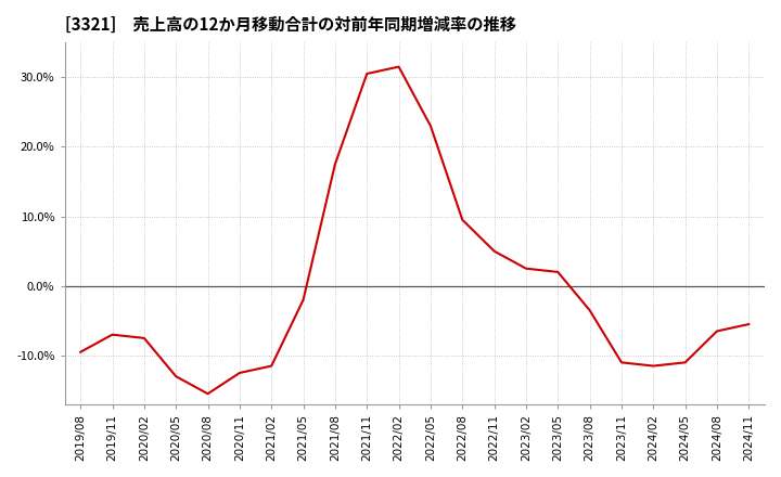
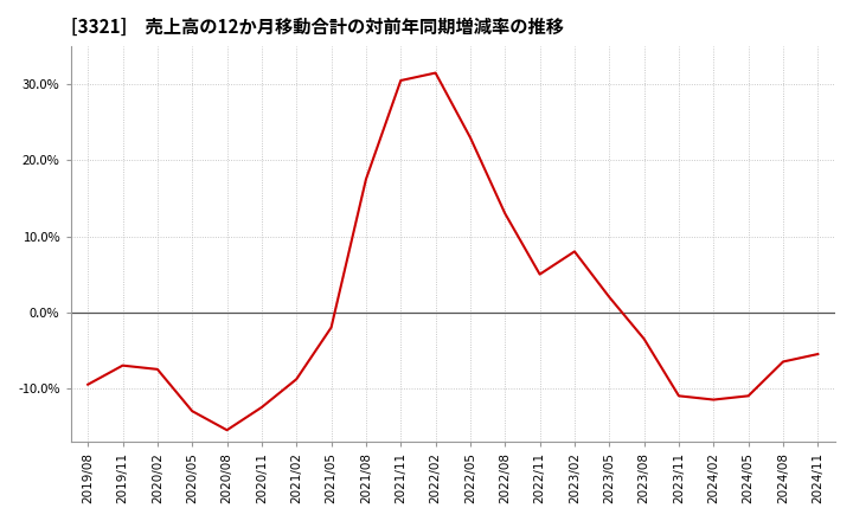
2021/02: -11.5% -> -8.8%
2022/08: 9.5% -> 13.0%
2023/02: 2.5% -> 8.0%
